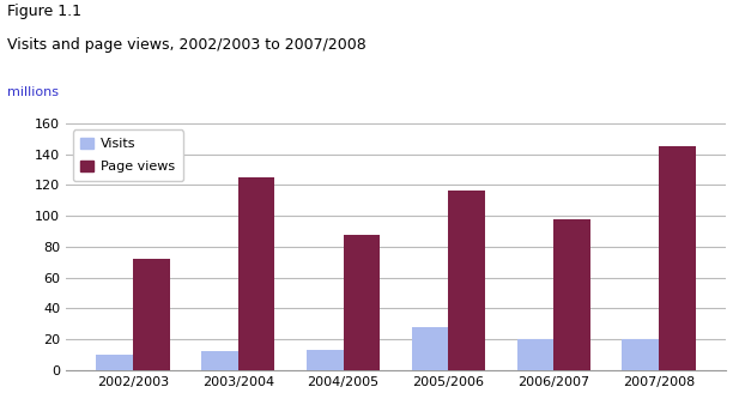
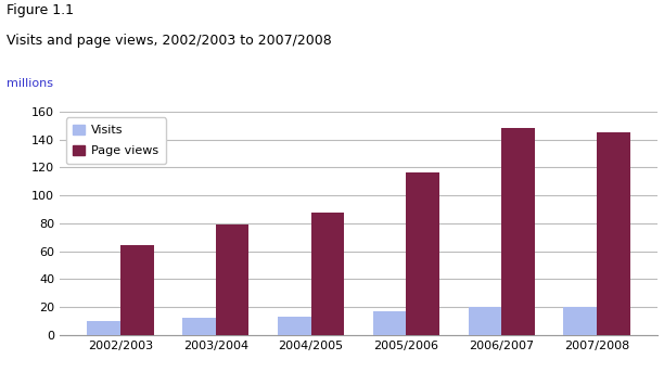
Page views/2002/2003: 72 -> 64
Page views/2003/2004: 125 -> 79
Visits/2005/2006: 28 -> 17
Page views/2006/2007: 98 -> 148
